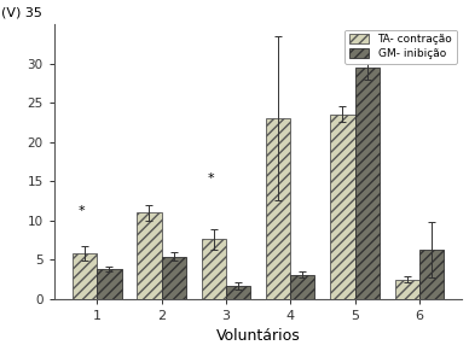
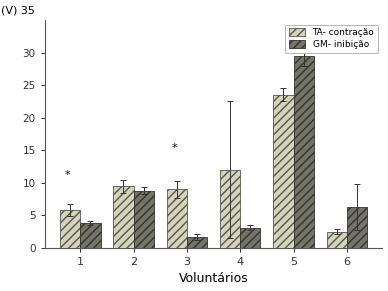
TA- contração/2: 11.0 -> 9.5
GM- inibição/2: 5.4 -> 8.8
TA- contração/3: 7.6 -> 9.0
TA- contração/4: 23.0 -> 12.0
